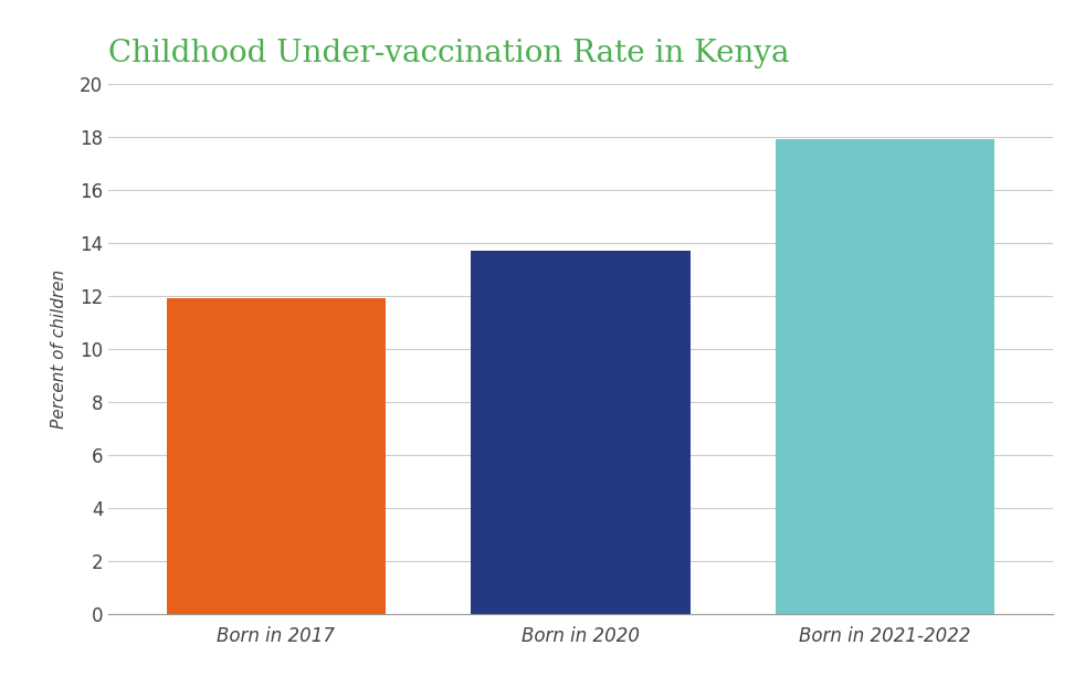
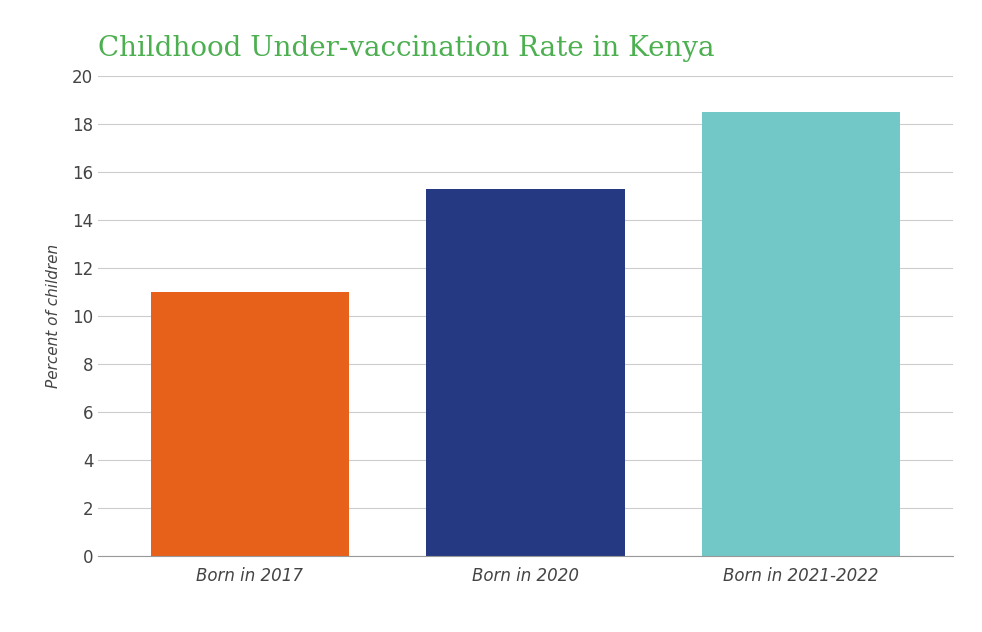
Born in 2017: 11.9 -> 11.0
Born in 2020: 13.7 -> 15.3
Born in 2021-2022: 17.9 -> 18.5
